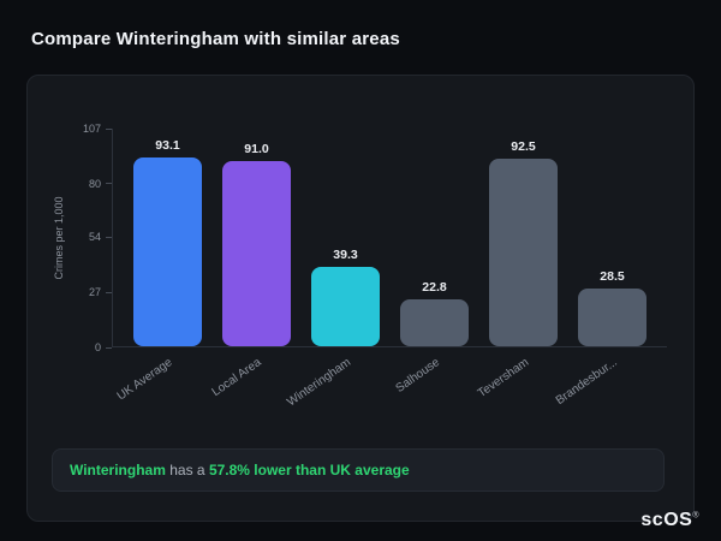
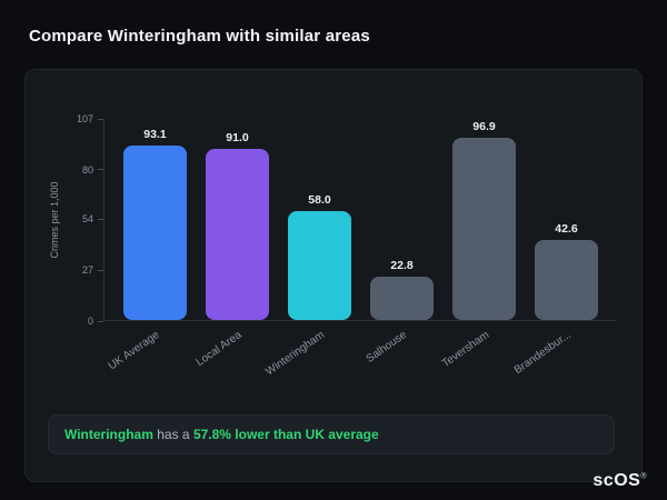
Winteringham: 39.3 -> 58.0
Teversham: 92.5 -> 96.9
Brandesbur...: 28.5 -> 42.6
